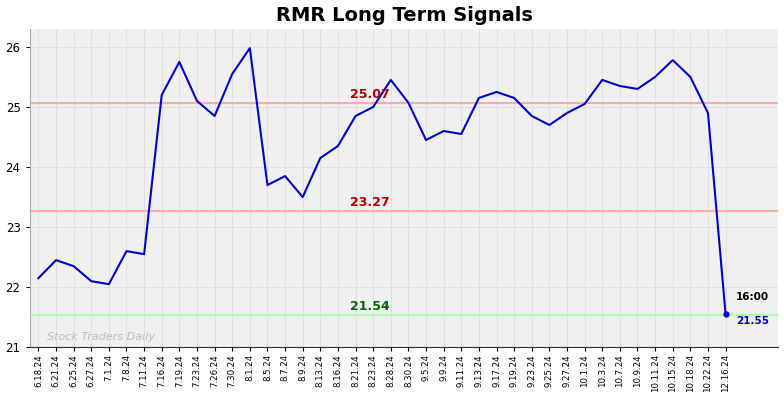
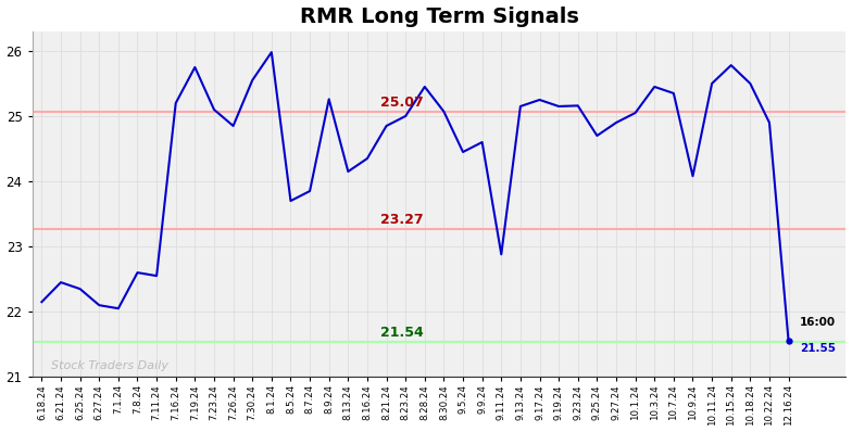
8.9.24: 23.50 -> 25.26
9.11.24: 24.55 -> 22.88
9.23.24: 24.85 -> 25.16
10.9.24: 25.30 -> 24.08
